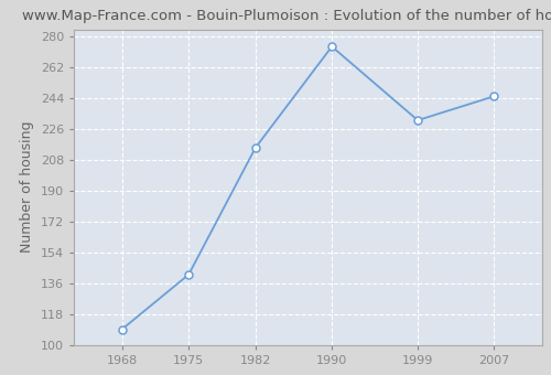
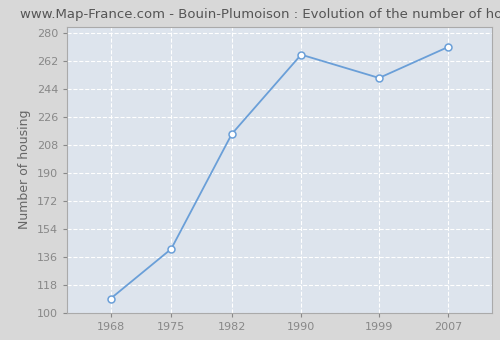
1990: 274 -> 266
1999: 231 -> 251
2007: 245 -> 271
